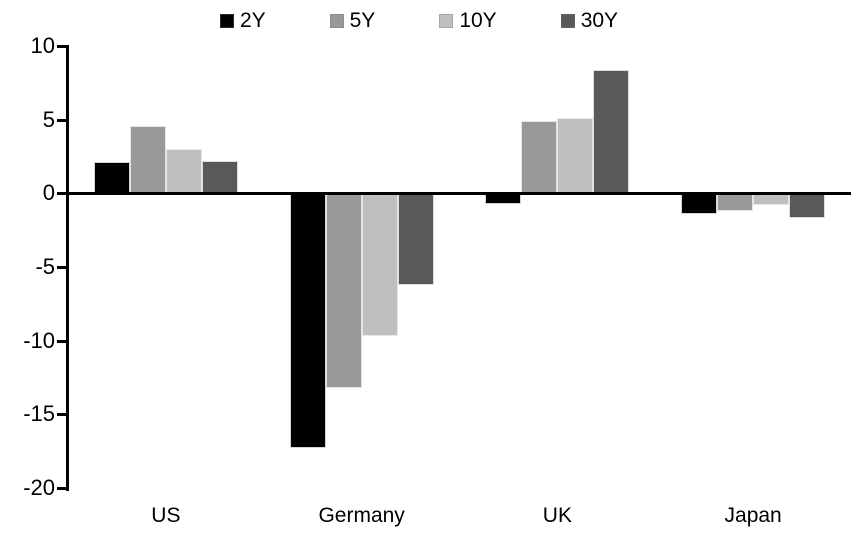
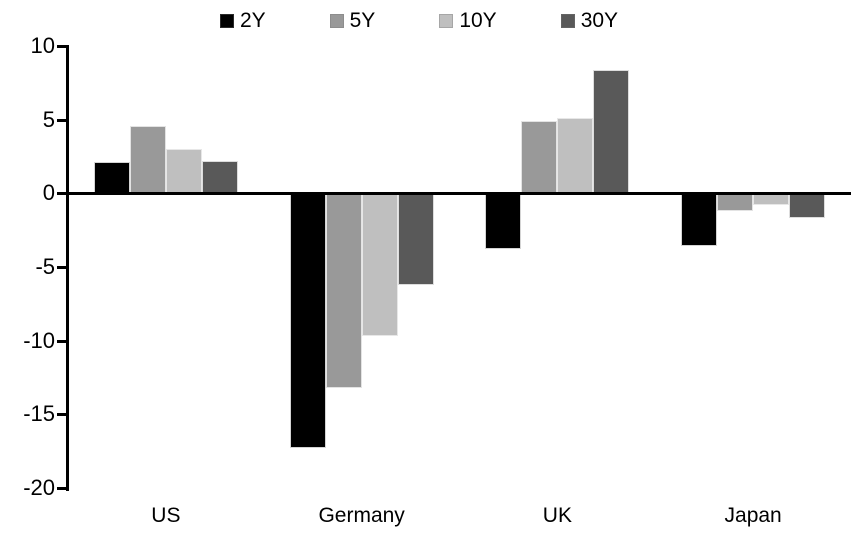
2Y/UK: -0.7 -> -3.8
2Y/Japan: -1.4 -> -3.6
